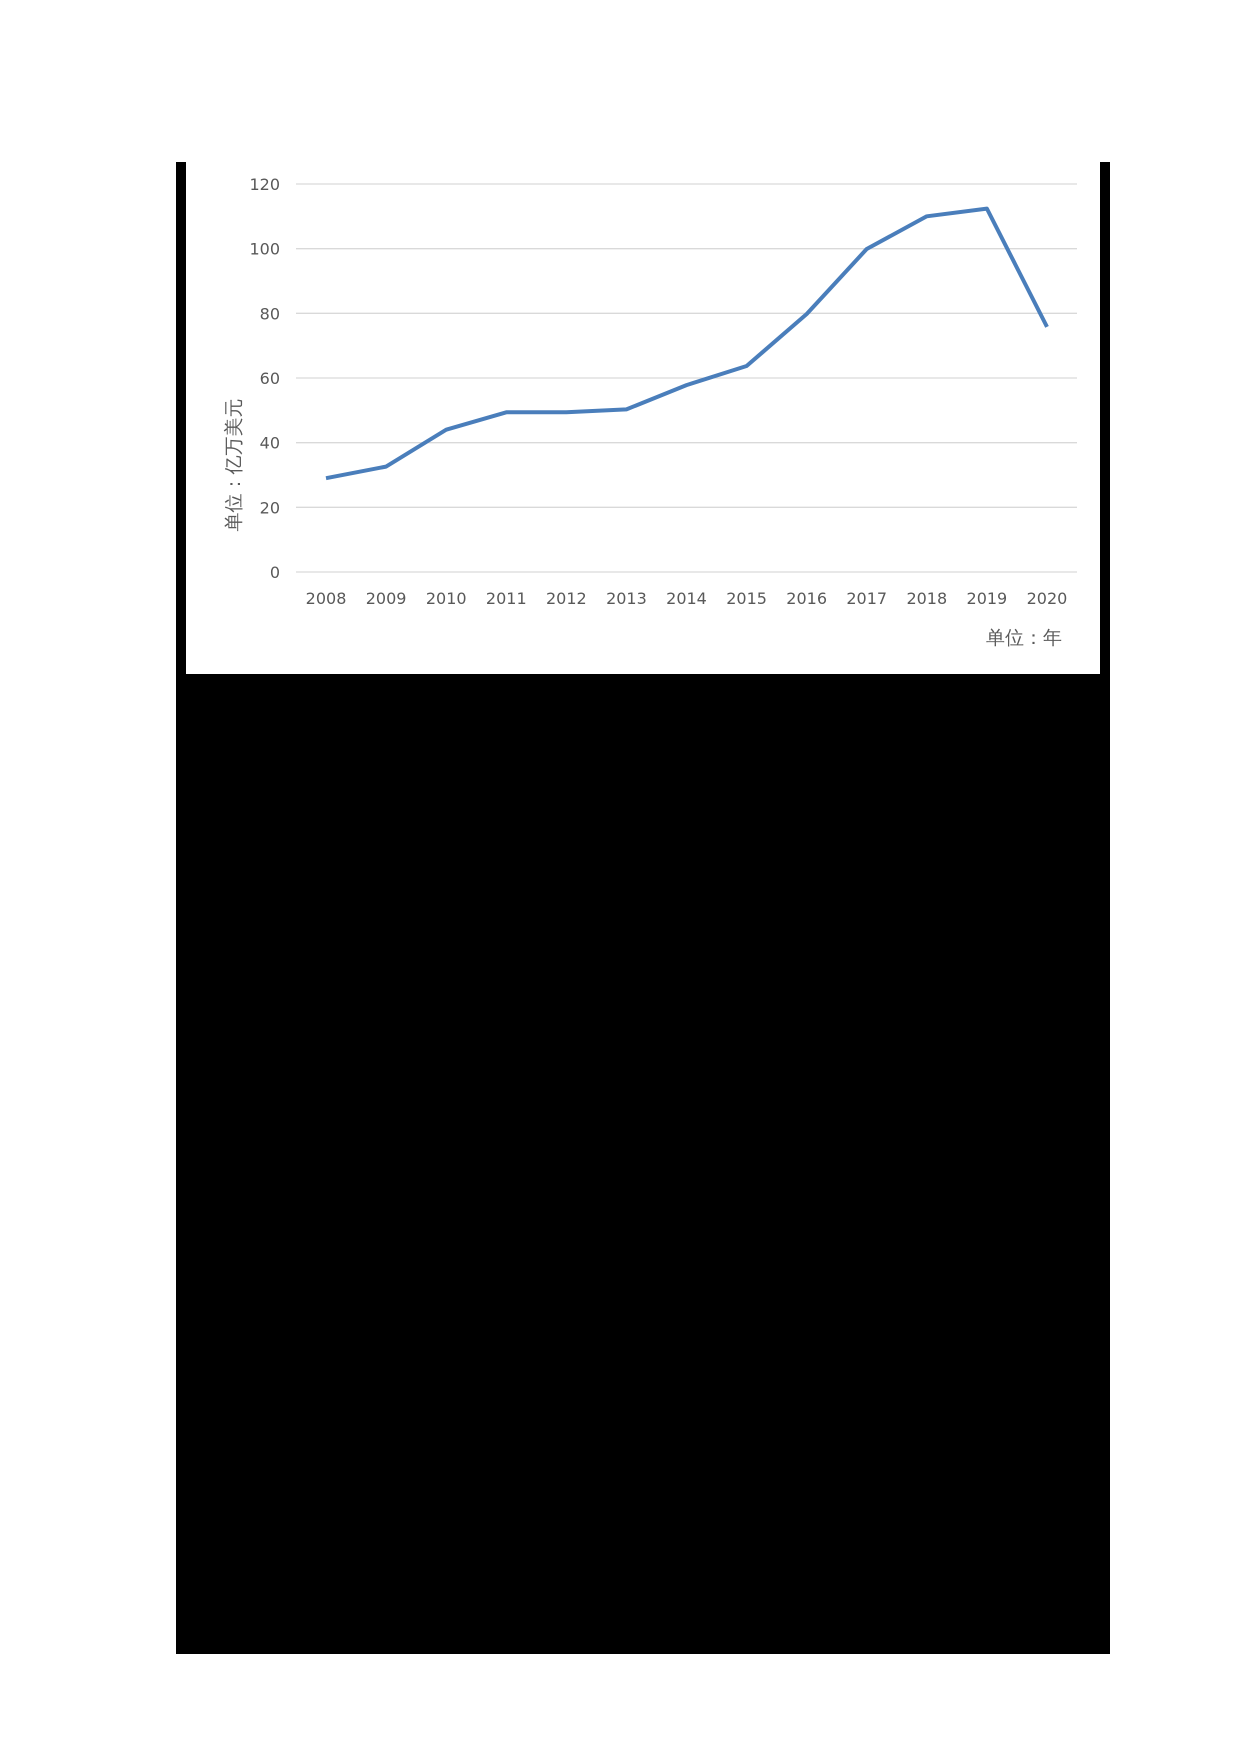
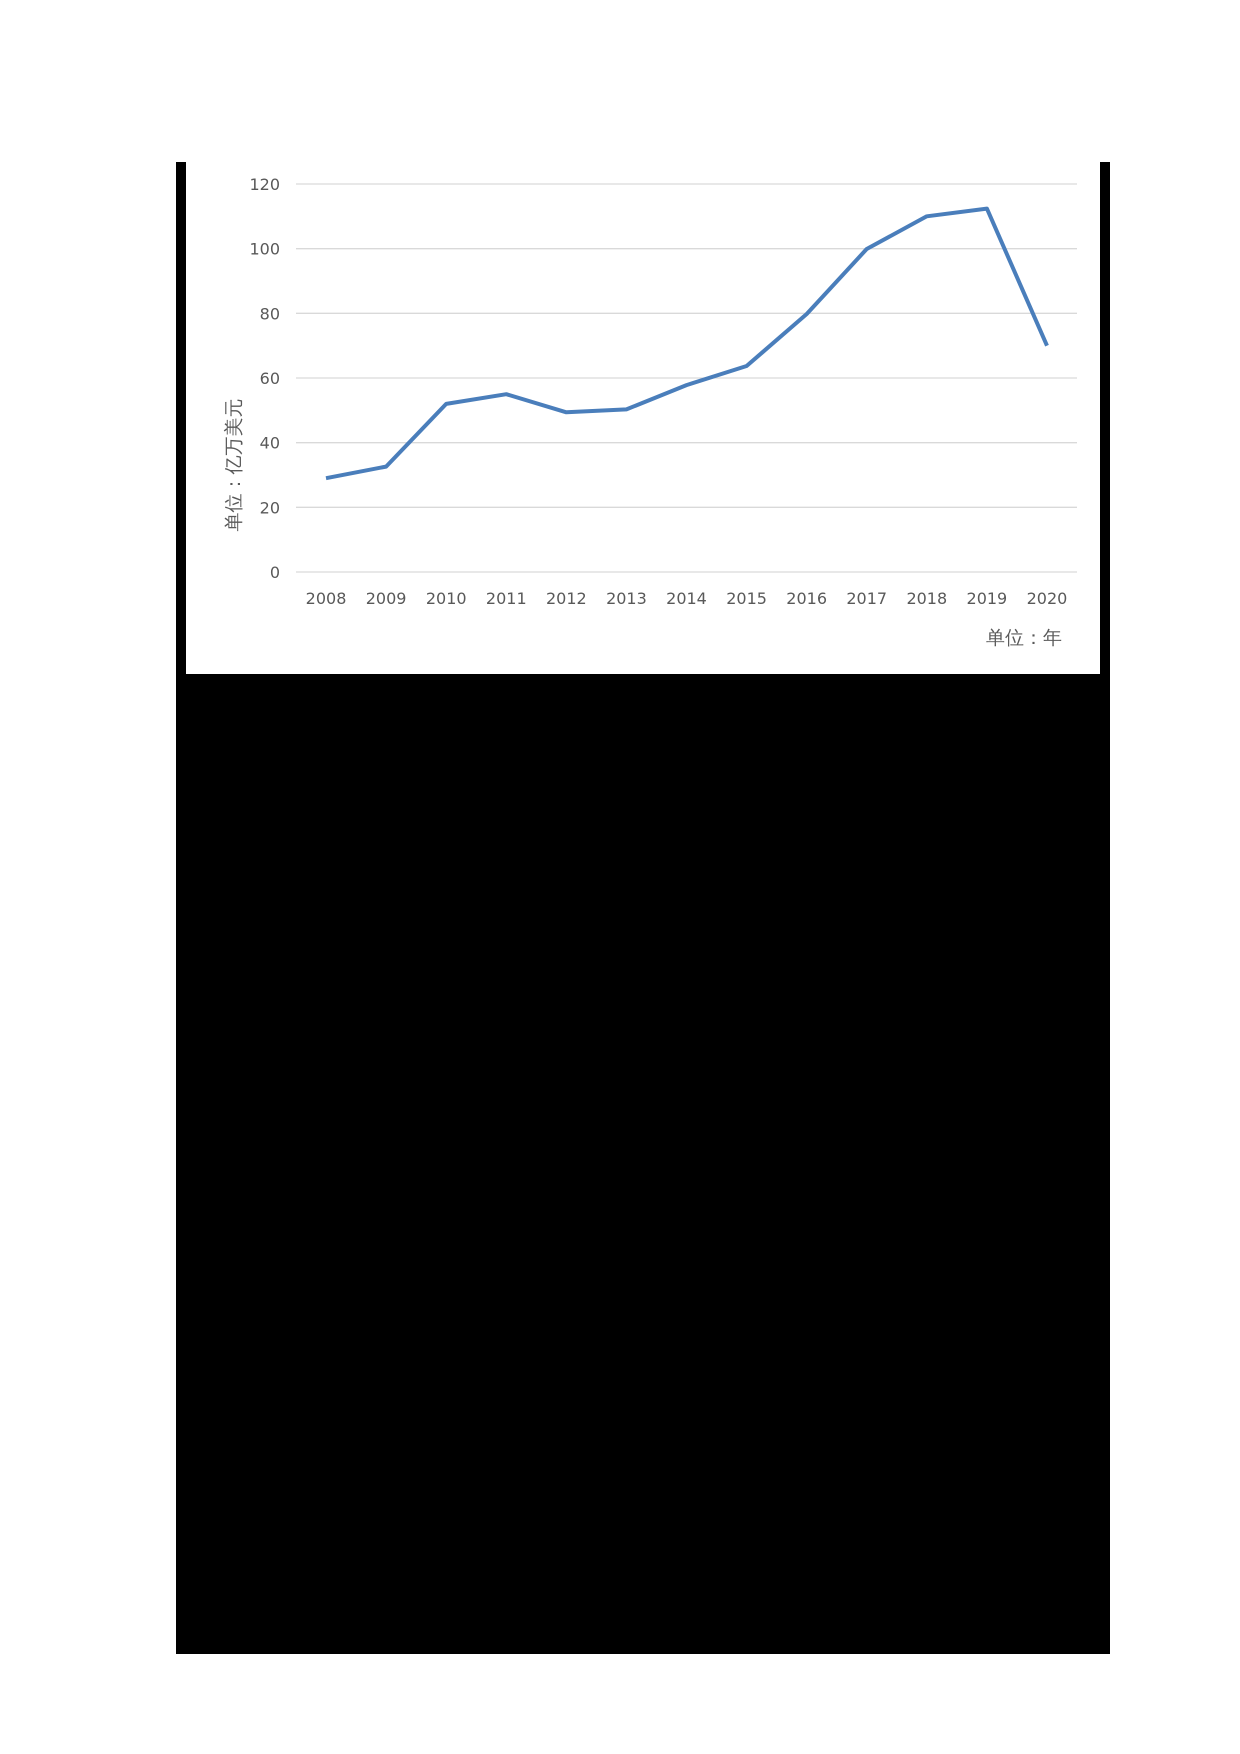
2010: 44 -> 52
2011: 49 -> 55
2020: 76 -> 70
